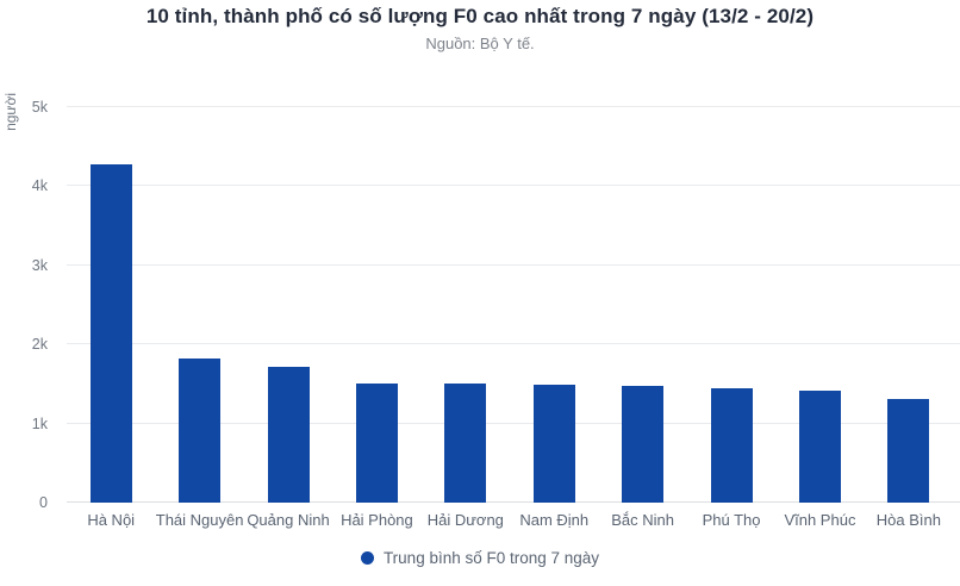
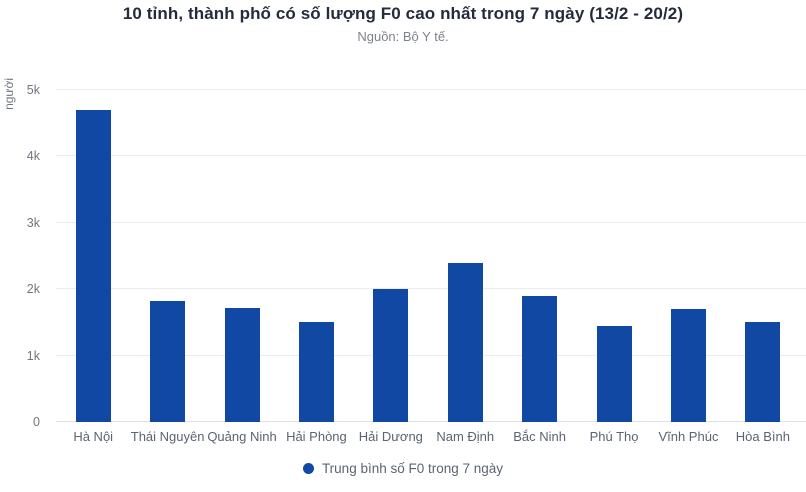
Hà Nội: 4.3k -> 4.7k
Hải Dương: 1.5k -> 2.0k
Nam Định: 1.5k -> 2.4k
Bắc Ninh: 1.5k -> 1.9k
Vĩnh Phúc: 1.4k -> 1.7k
Hòa Bình: 1.3k -> 1.5k
